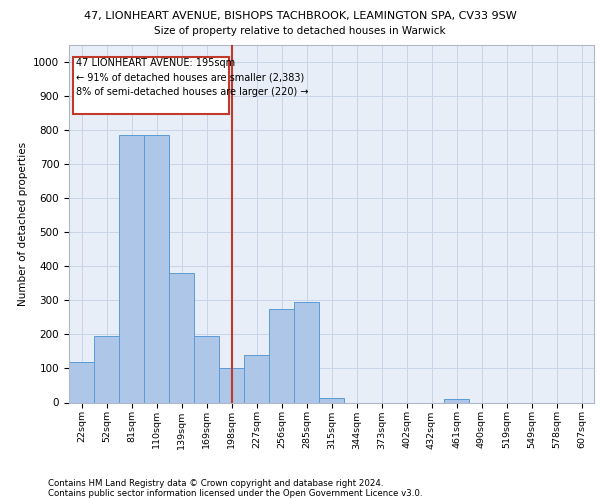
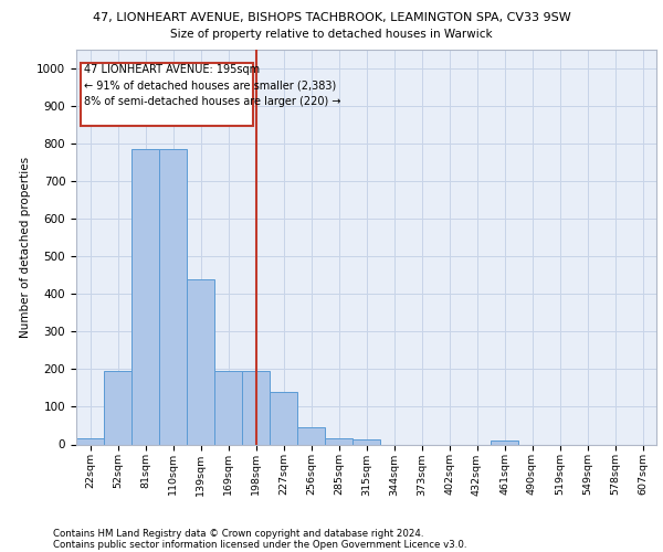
22sqm: 120 -> 15
139sqm: 380 -> 440
198sqm: 100 -> 195
256sqm: 275 -> 45
285sqm: 295 -> 15
